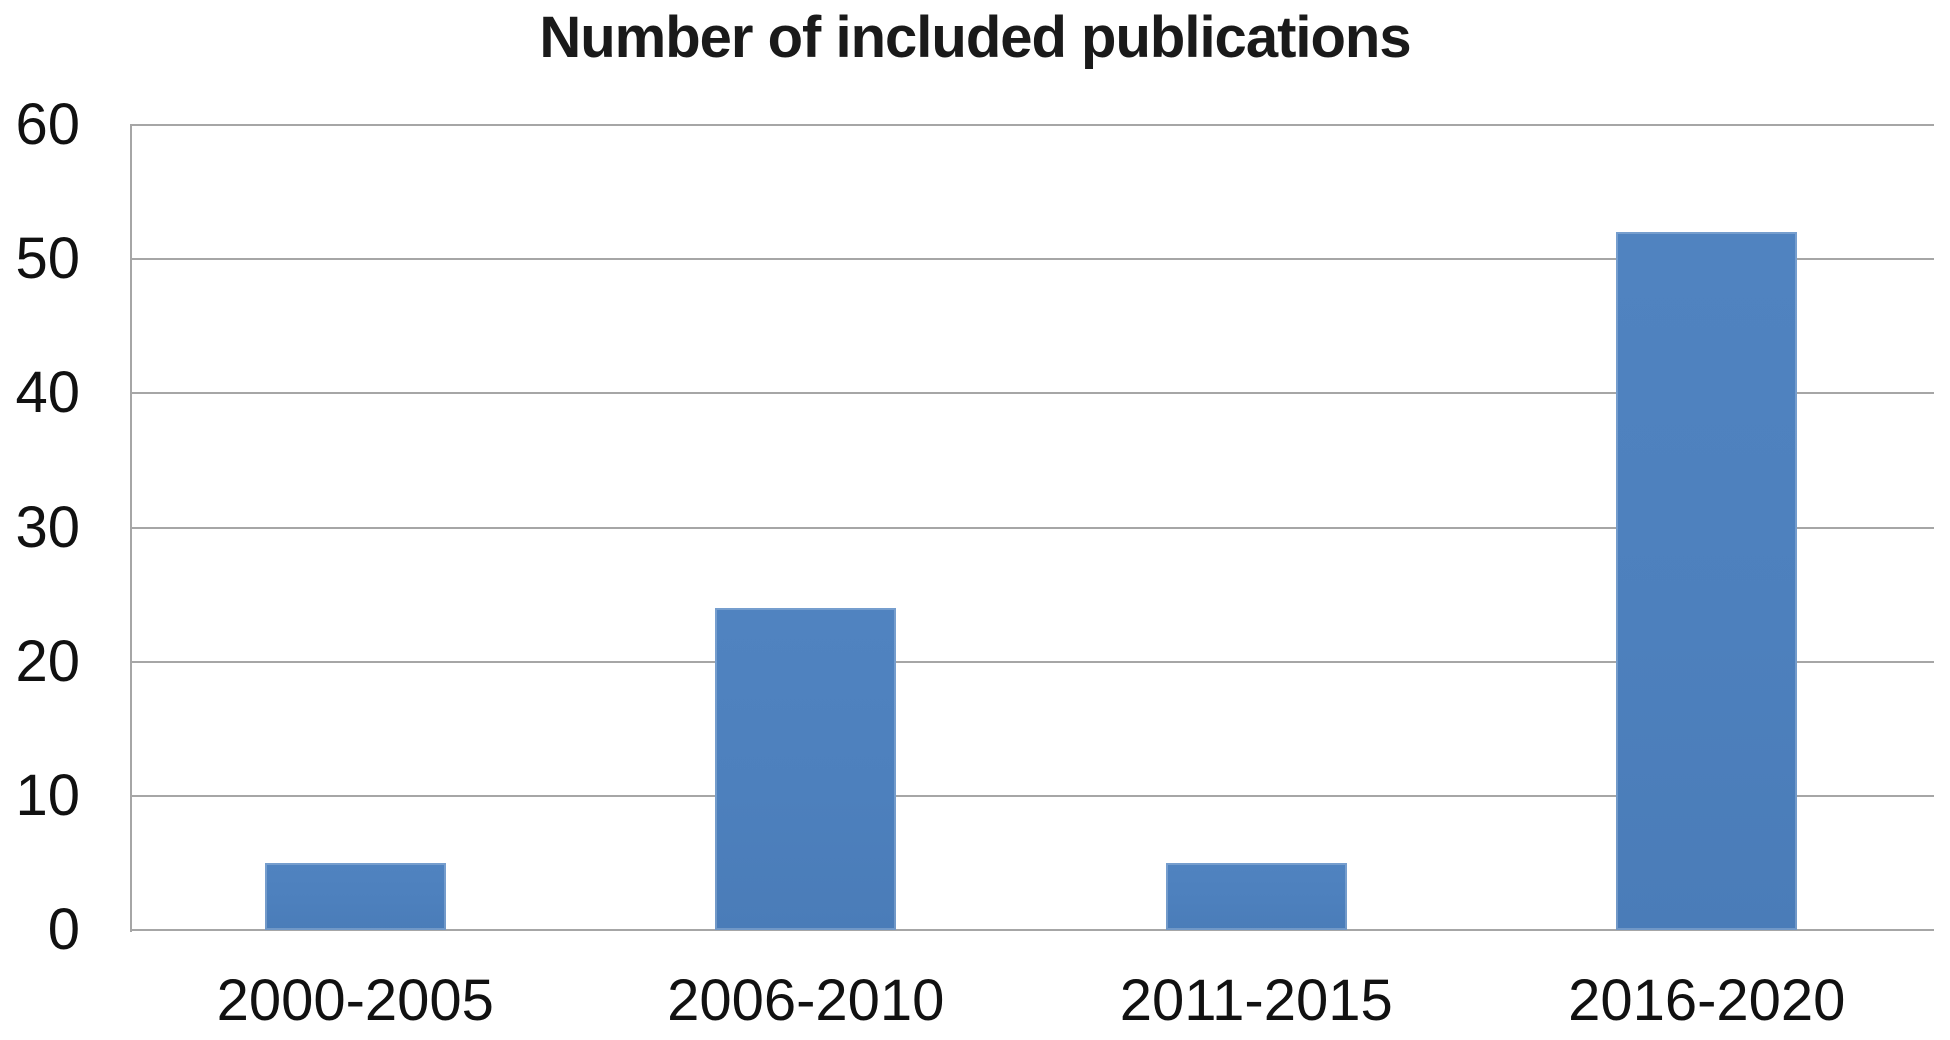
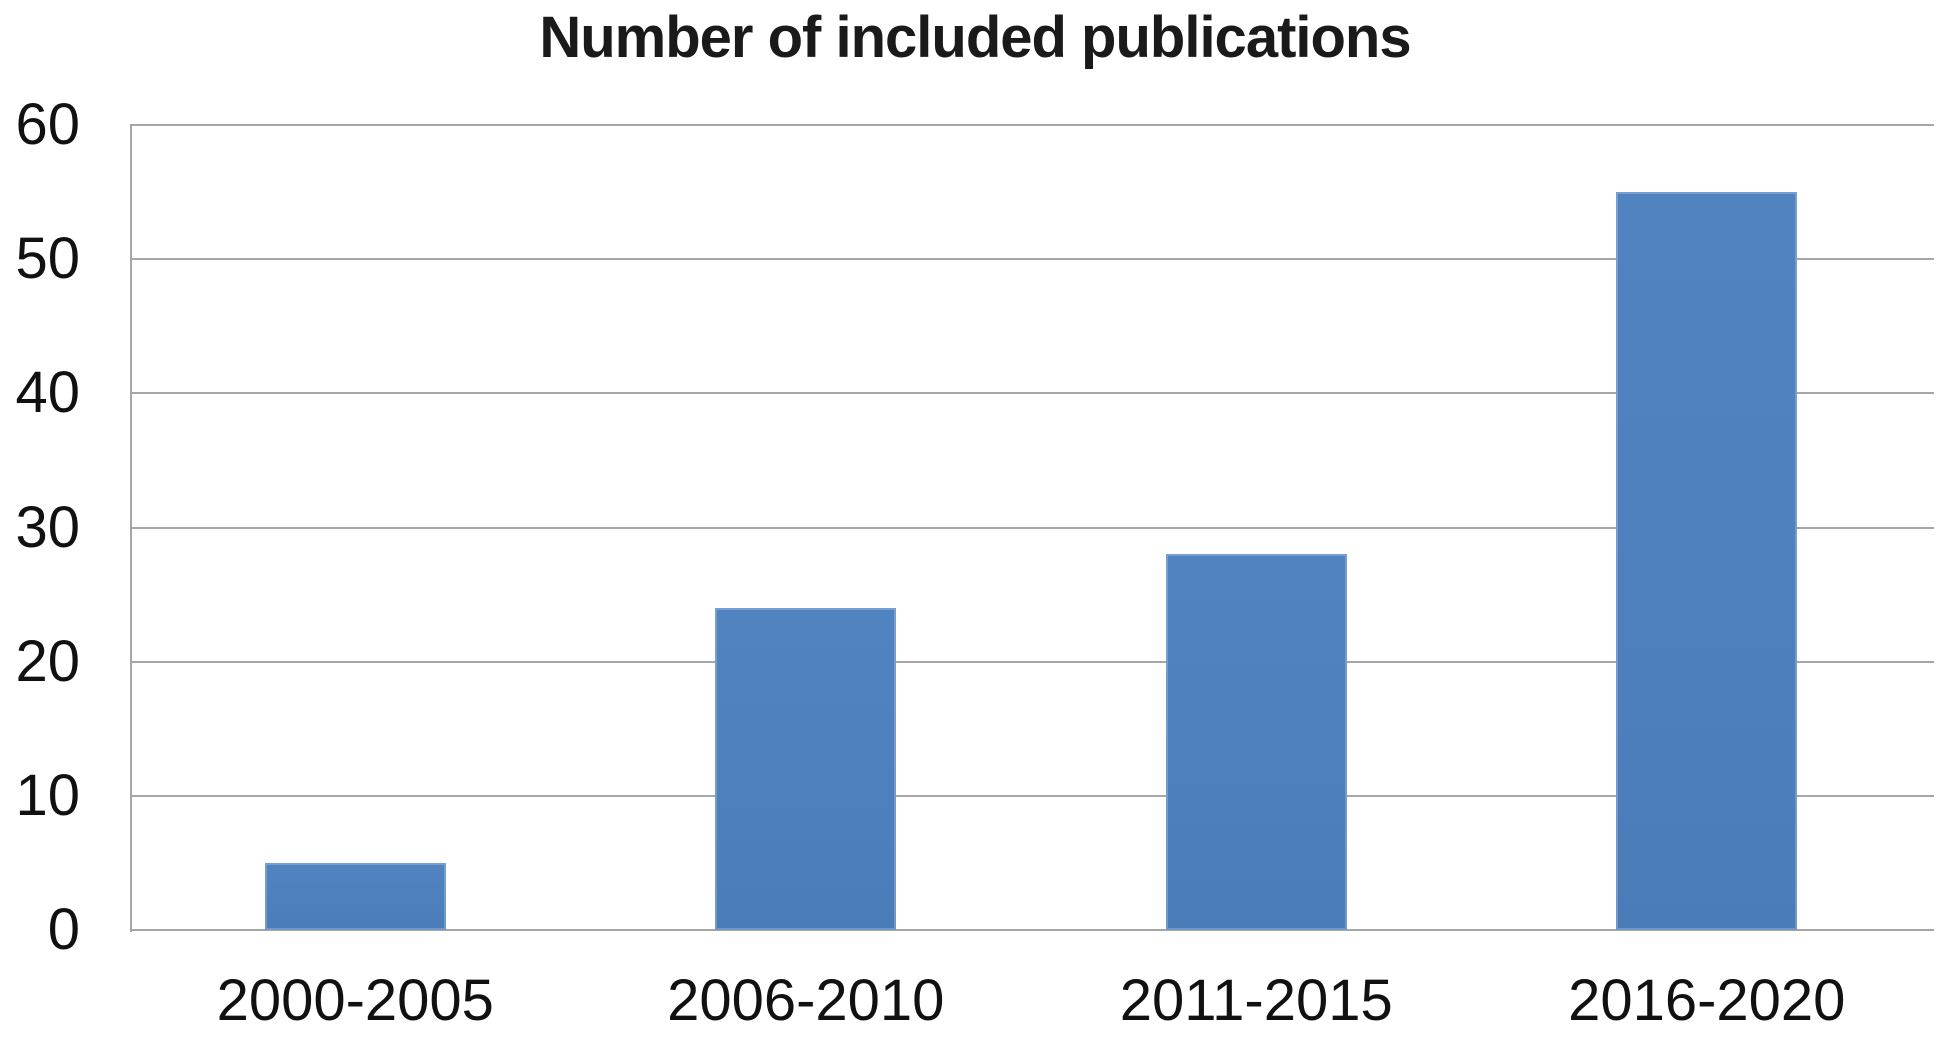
2011-2015: 5 -> 28
2016-2020: 52 -> 55
